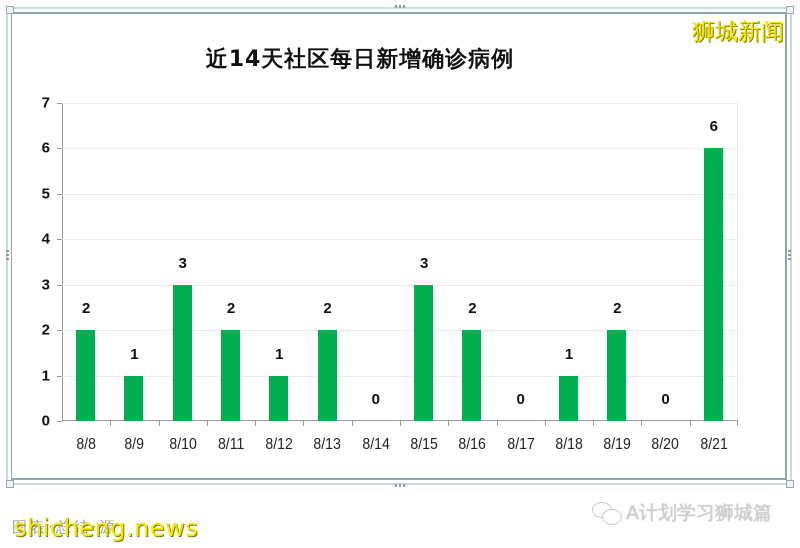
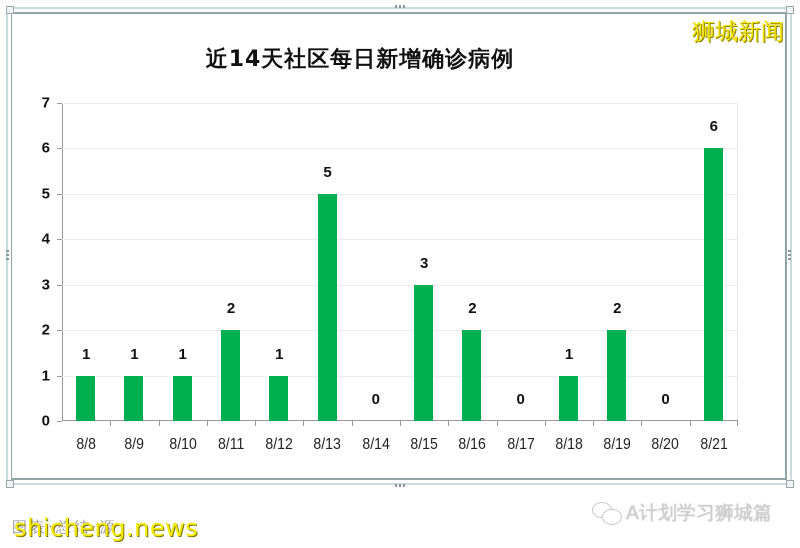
8/8: 2 -> 1
8/10: 3 -> 1
8/13: 2 -> 5
